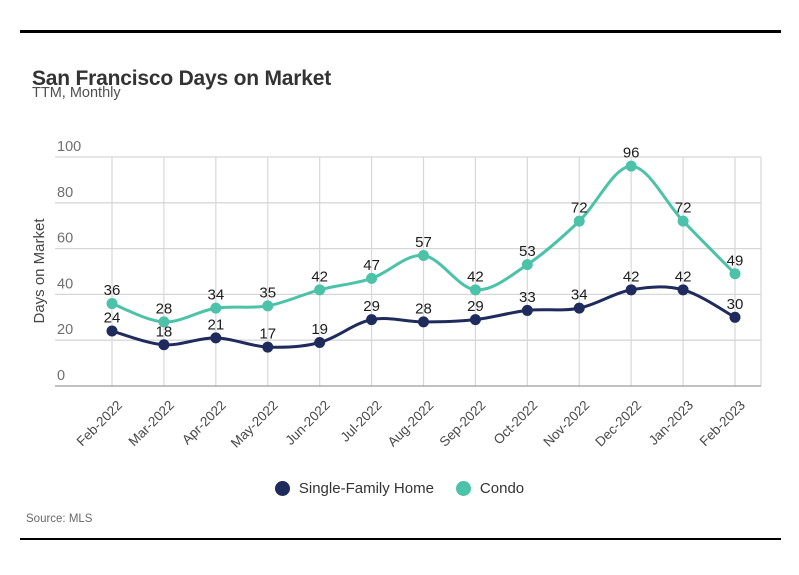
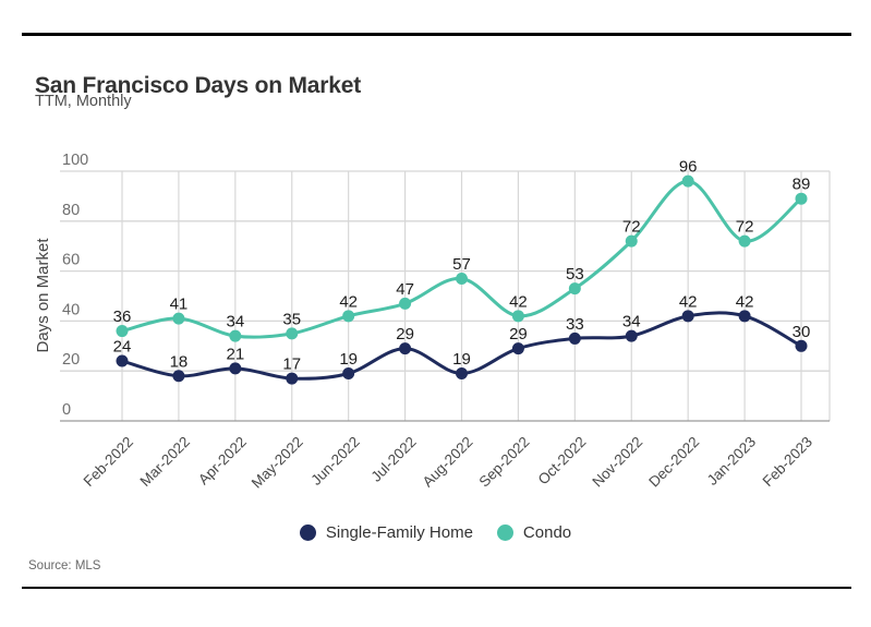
Condo/Mar-2022: 28 -> 41
Single-Family Home/Aug-2022: 28 -> 19
Condo/Feb-2023: 49 -> 89
